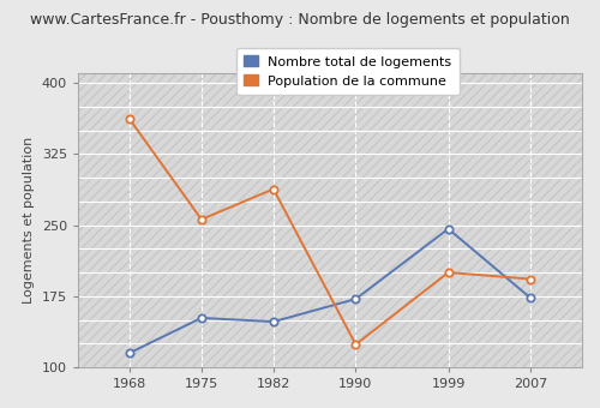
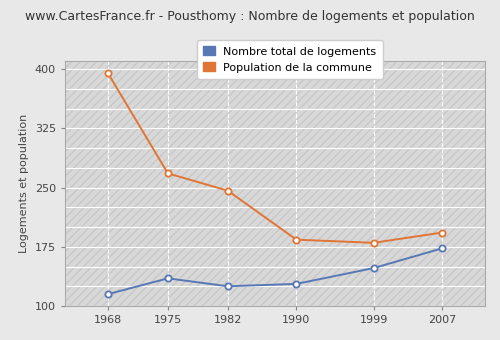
Population de la commune/1968: 362 -> 395
Nombre total de logements/1975: 152 -> 135
Population de la commune/1975: 256 -> 268
Nombre total de logements/1982: 148 -> 125
Population de la commune/1982: 288 -> 246
Nombre total de logements/1990: 172 -> 128
Population de la commune/1990: 124 -> 184
Nombre total de logements/1999: 246 -> 148
Population de la commune/1999: 200 -> 180
